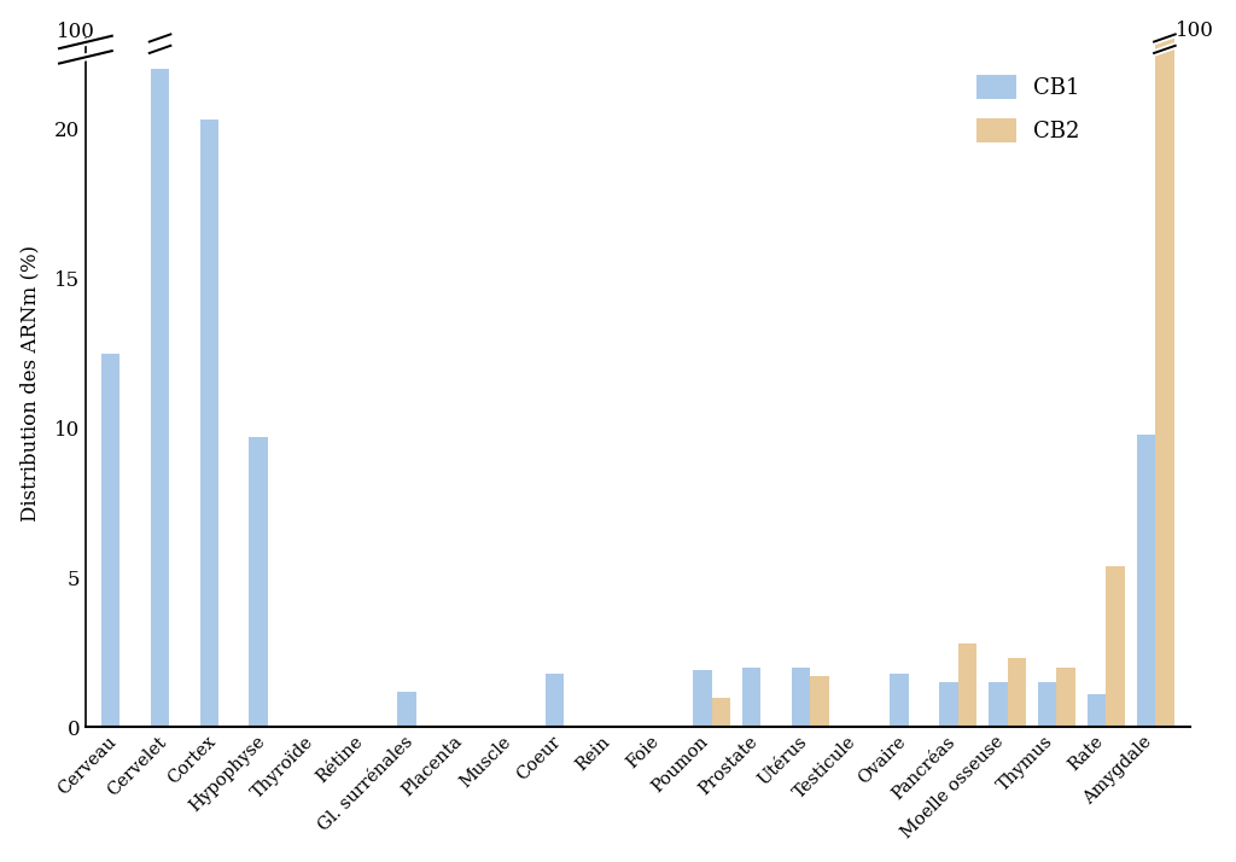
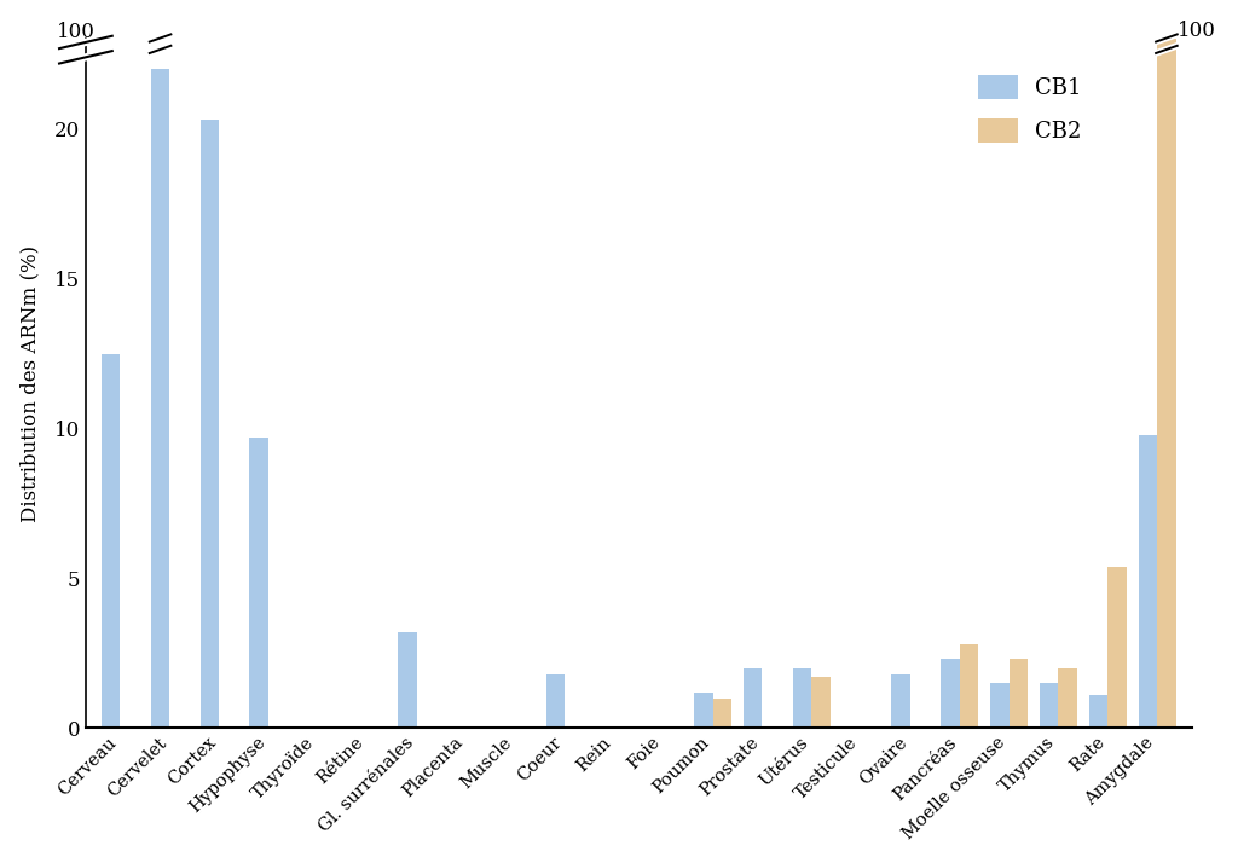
CB1/Gl. surrénales: 1.2 -> 3.2
CB1/Poumon: 1.9 -> 1.2
CB1/Pancréas: 1.5 -> 2.3
